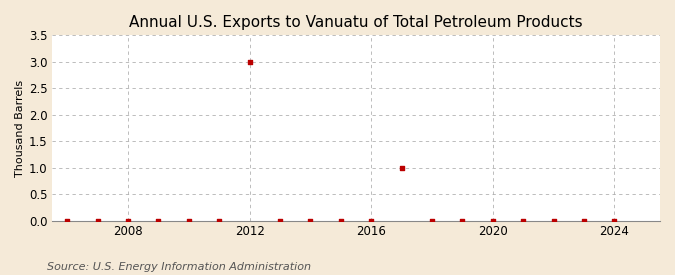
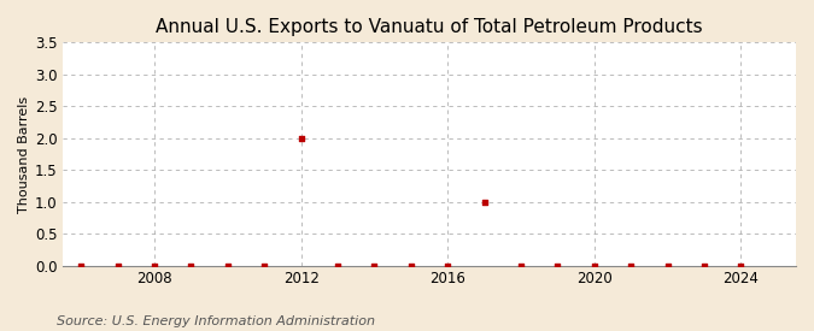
2012: 3 -> 2
